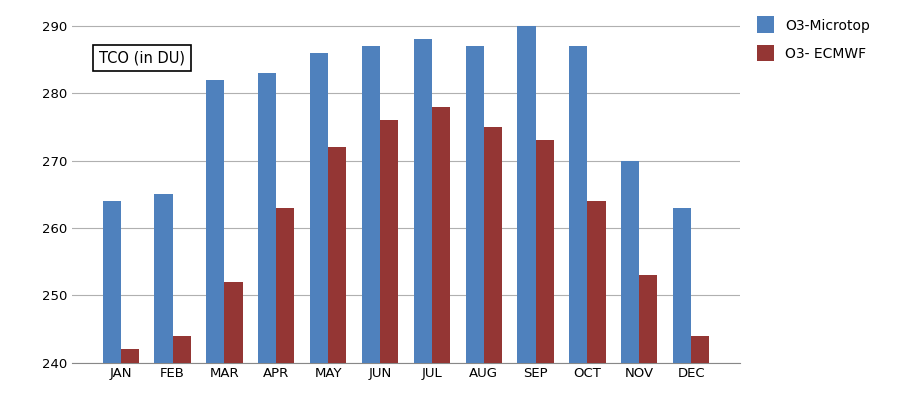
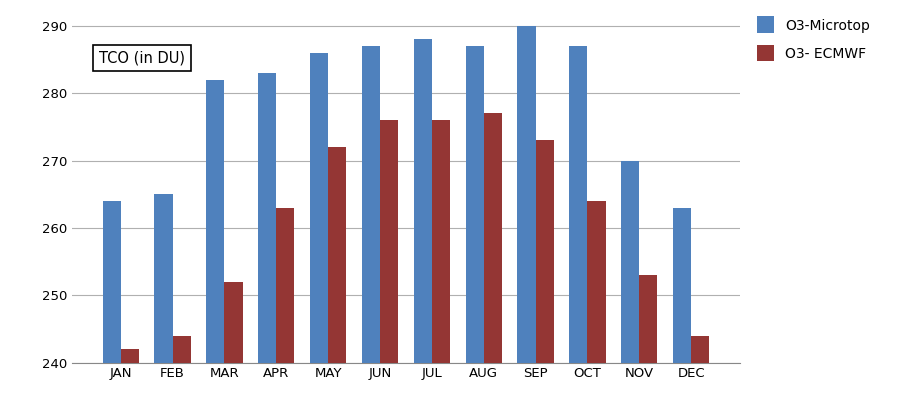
O3- ECMWF/JUL: 278 -> 276
O3- ECMWF/AUG: 275 -> 277
